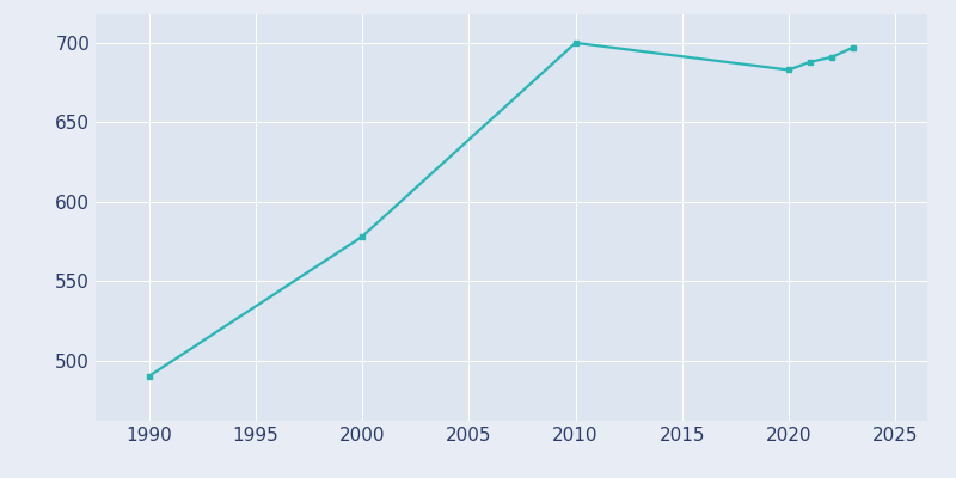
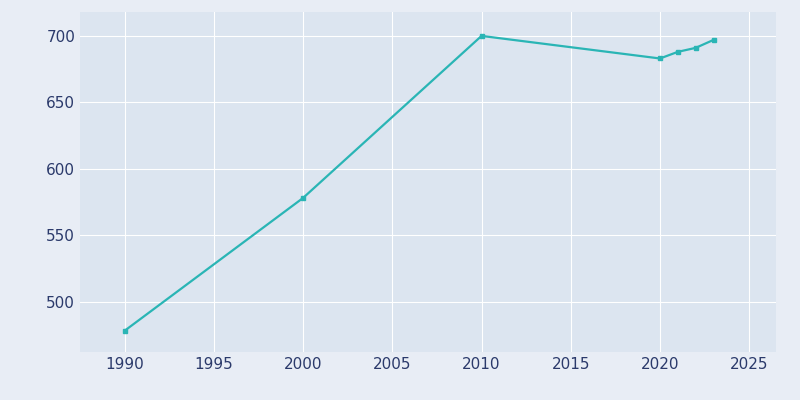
1990: 490 -> 478
